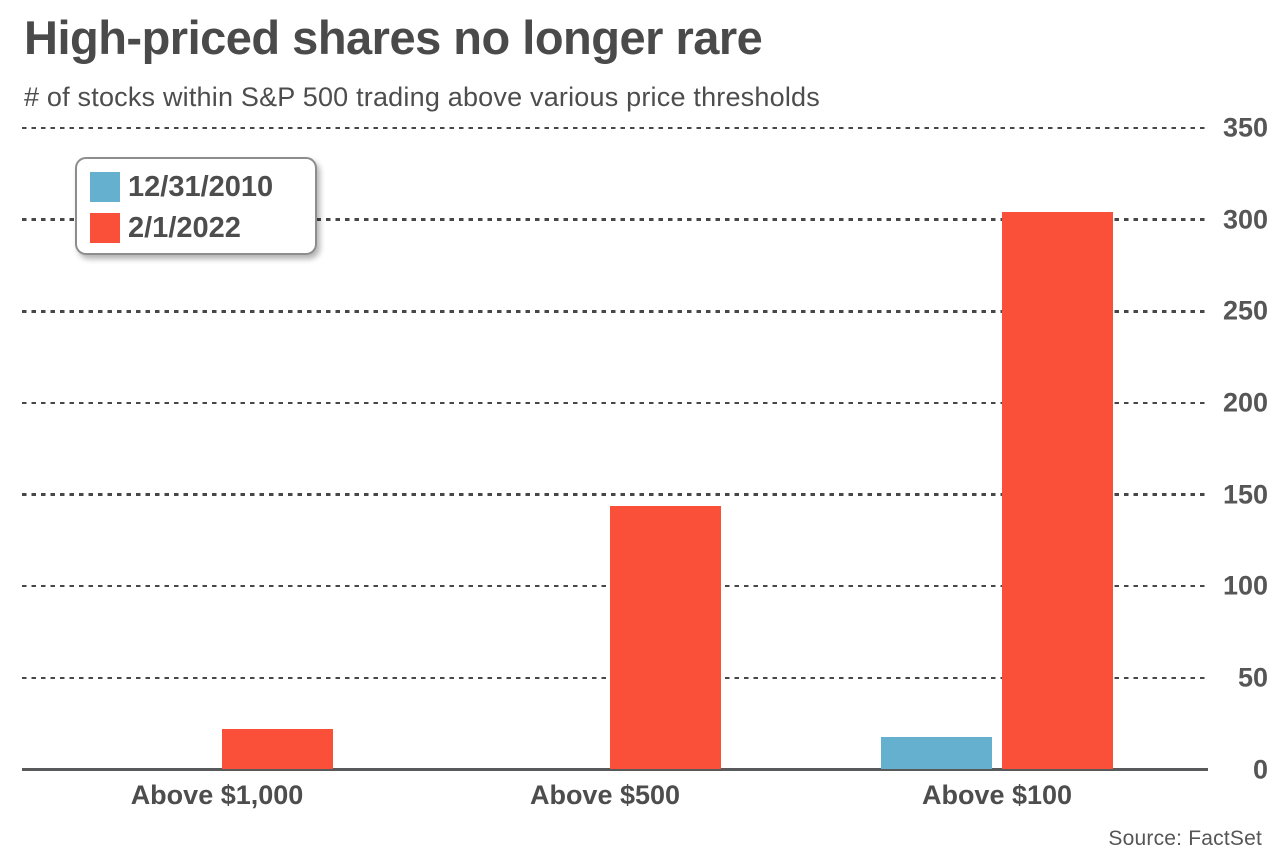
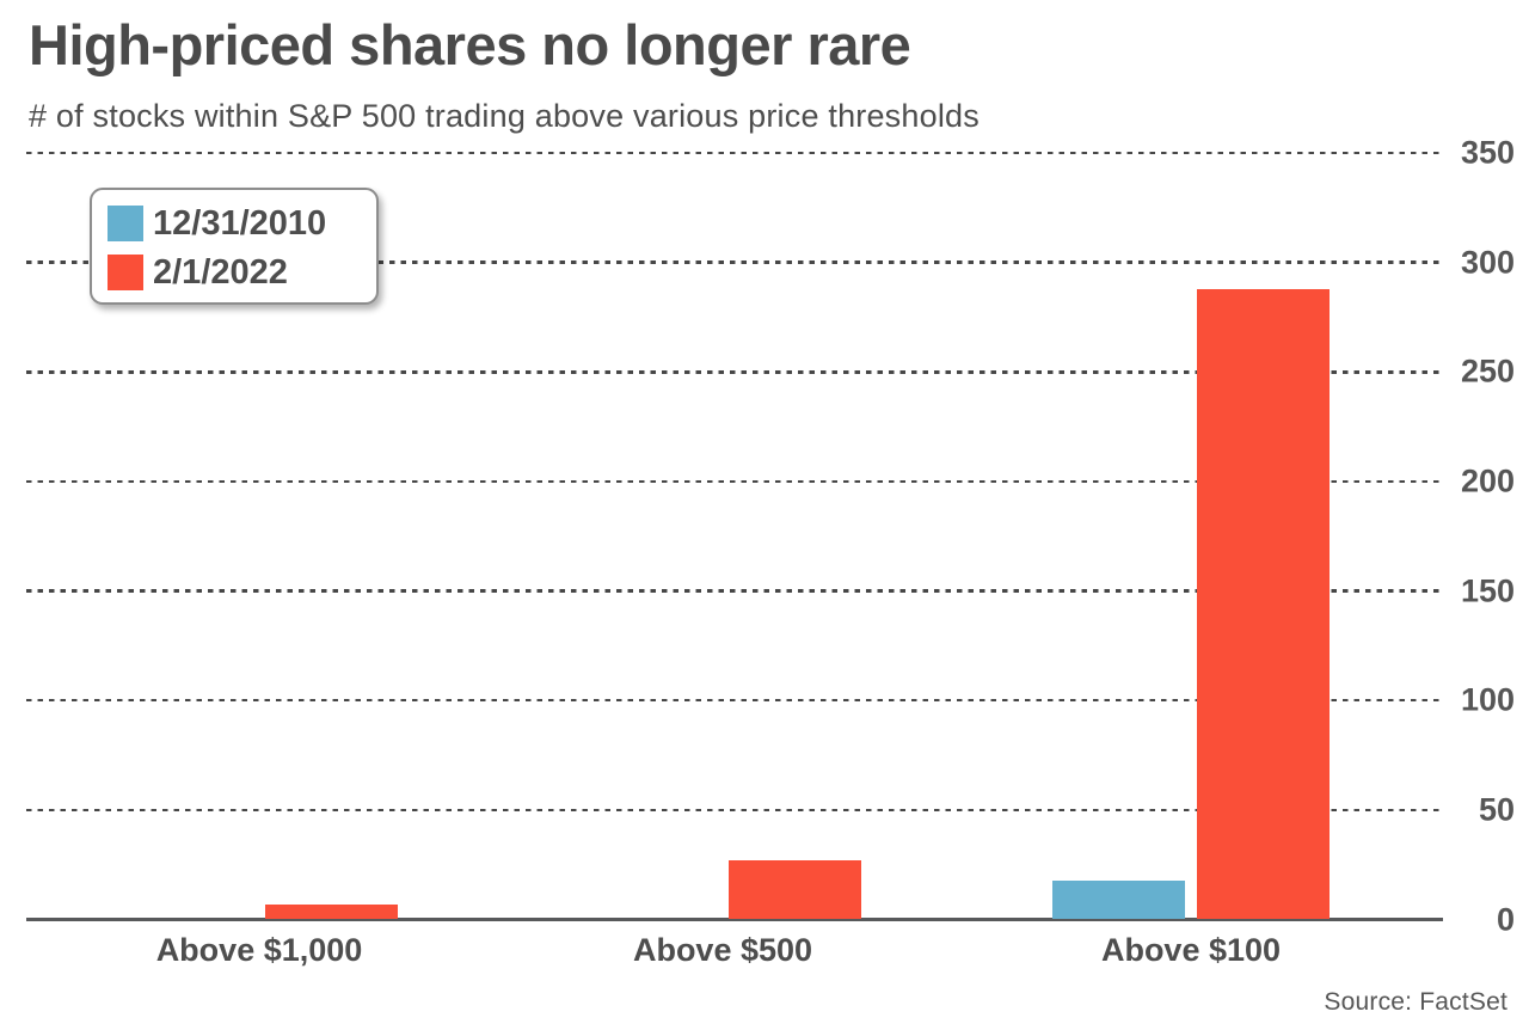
2/1/2022/Above $1,000: 22 -> 7
2/1/2022/Above $500: 144 -> 27
2/1/2022/Above $100: 304 -> 288
